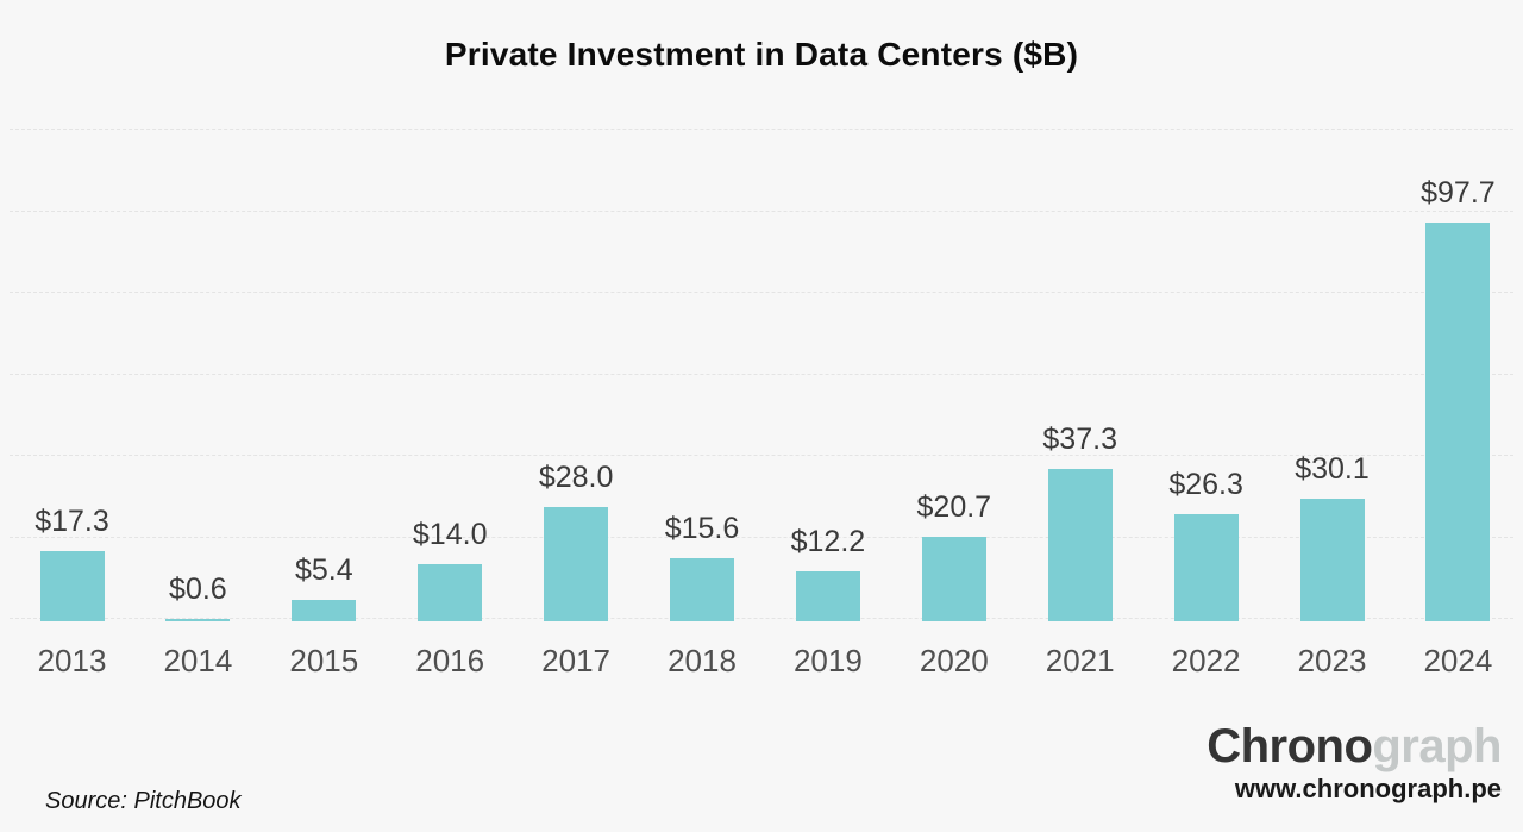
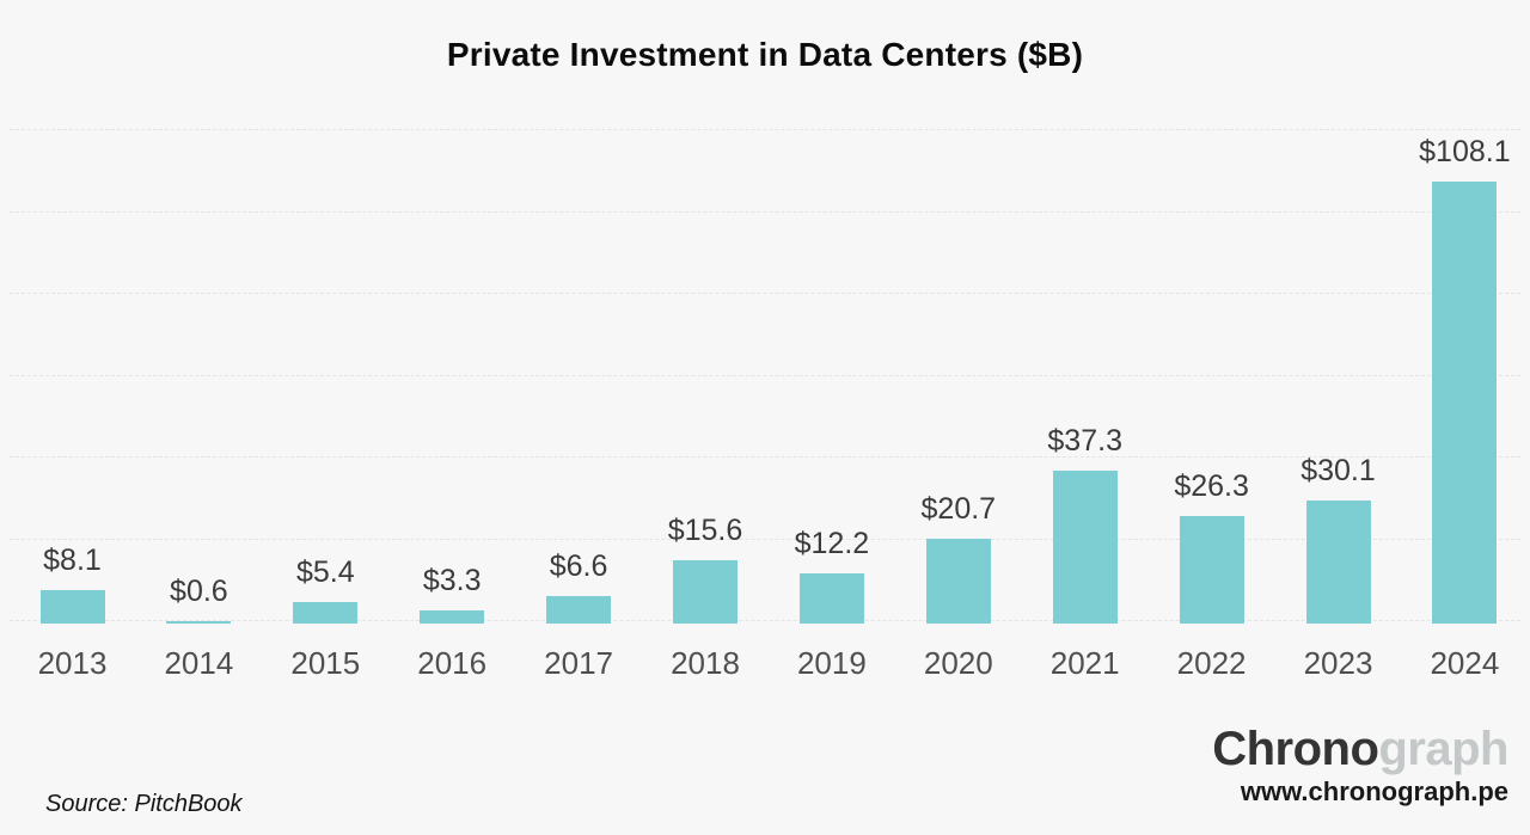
2013: $17.3 -> $8.1
2016: $14.0 -> $3.3
2017: $28.0 -> $6.6
2024: $97.7 -> $108.1
